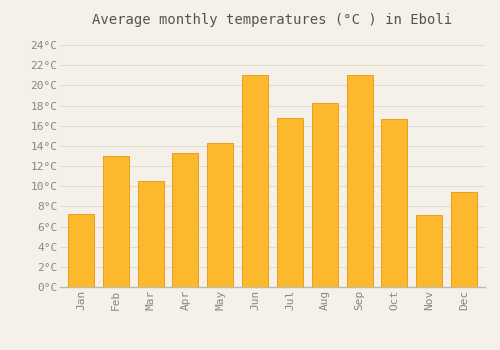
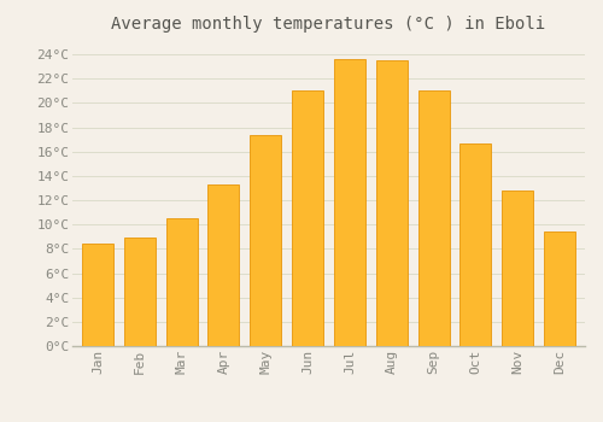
Jan: 7.2°C -> 8.4°C
Feb: 13.0°C -> 8.9°C
May: 14.3°C -> 17.4°C
Jul: 16.8°C -> 23.6°C
Aug: 18.3°C -> 23.5°C
Nov: 7.1°C -> 12.8°C
